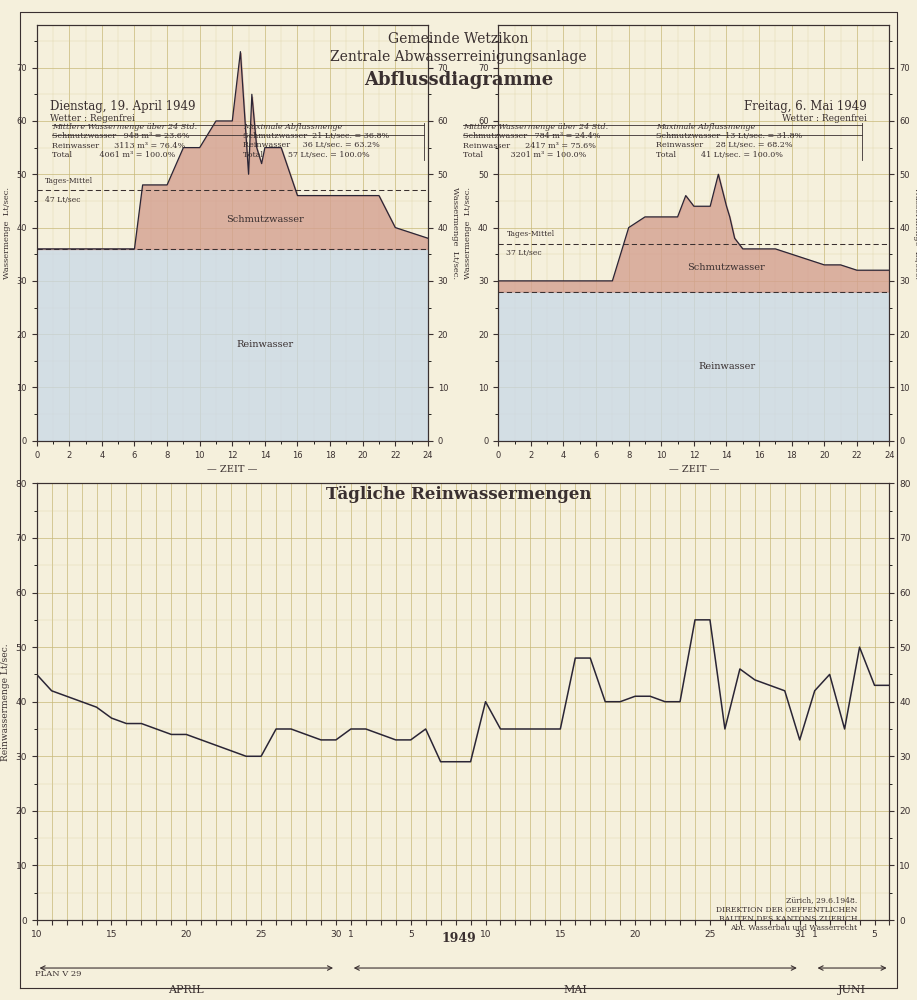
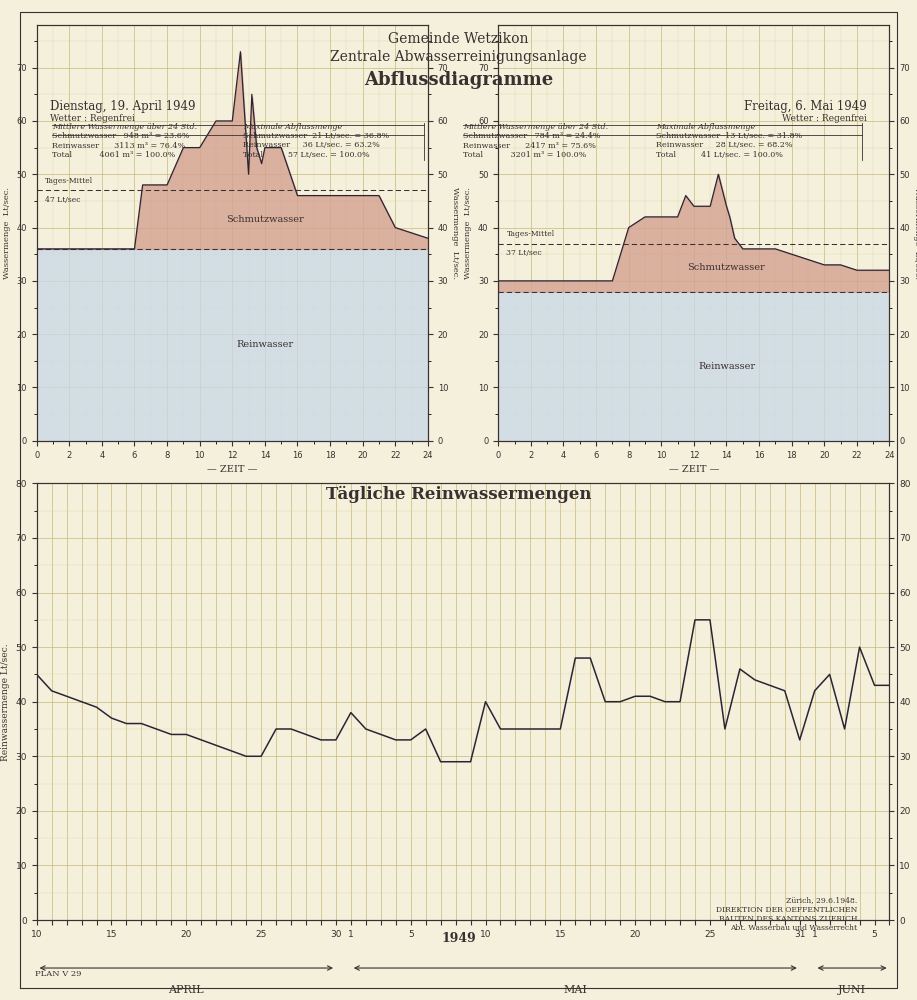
1: 35 -> 38
